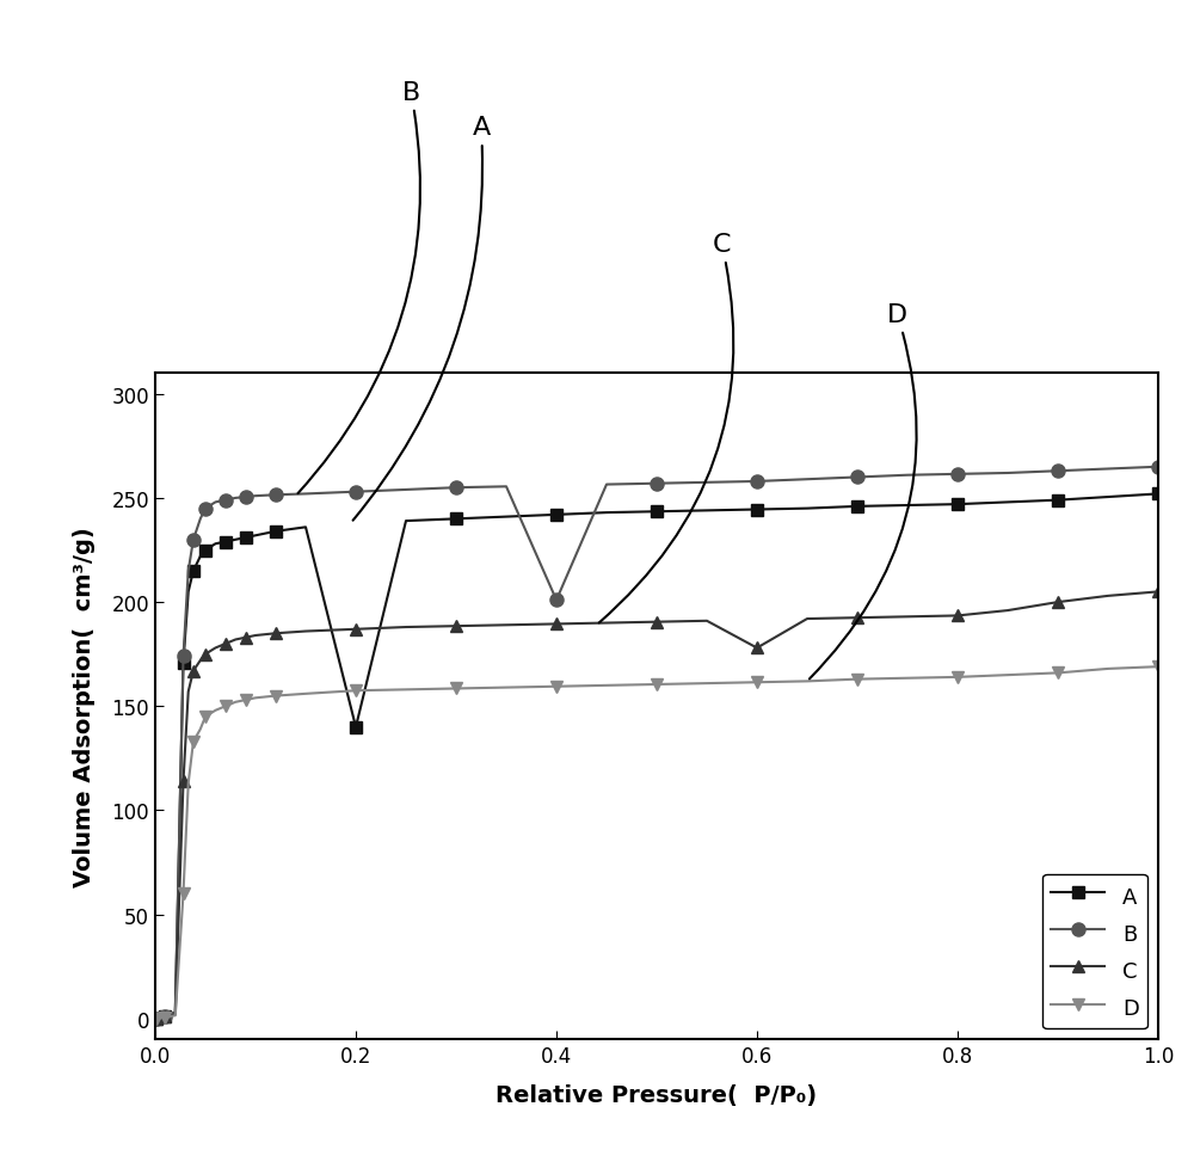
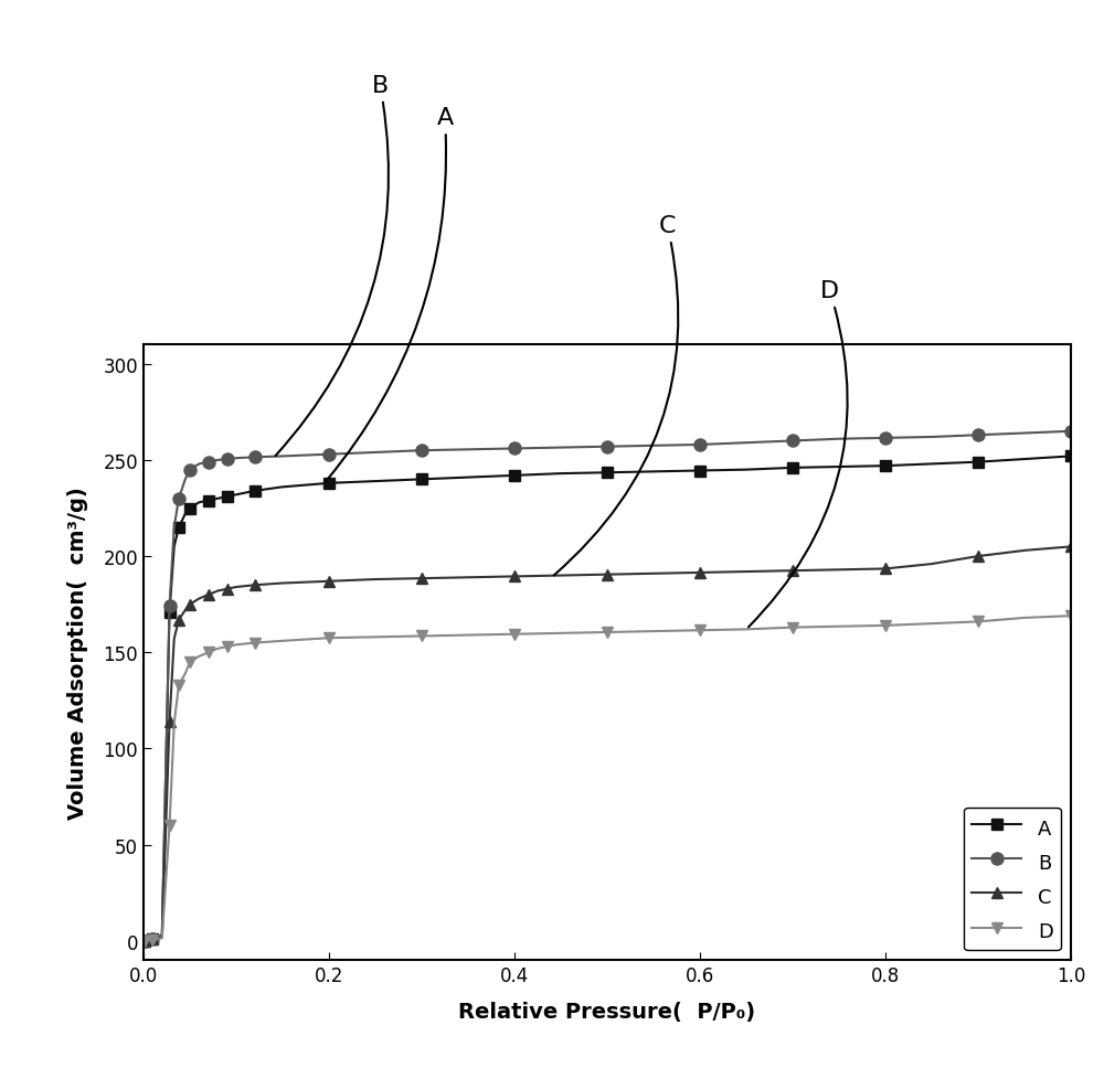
A/0.2: 140 -> 238
B/0.4: 201 -> 256
C/0.6: 178 -> 192
